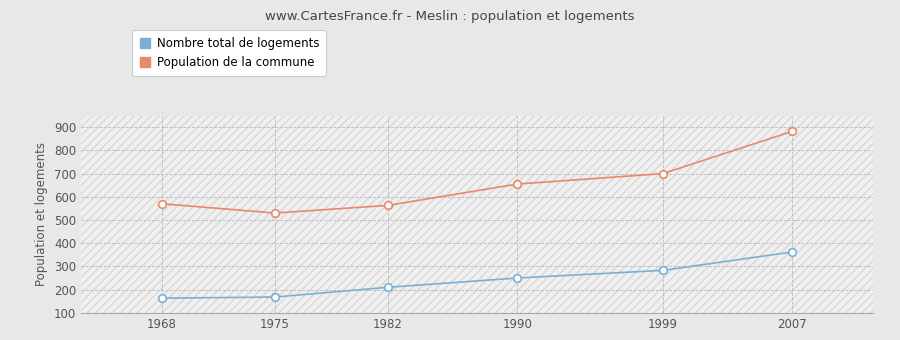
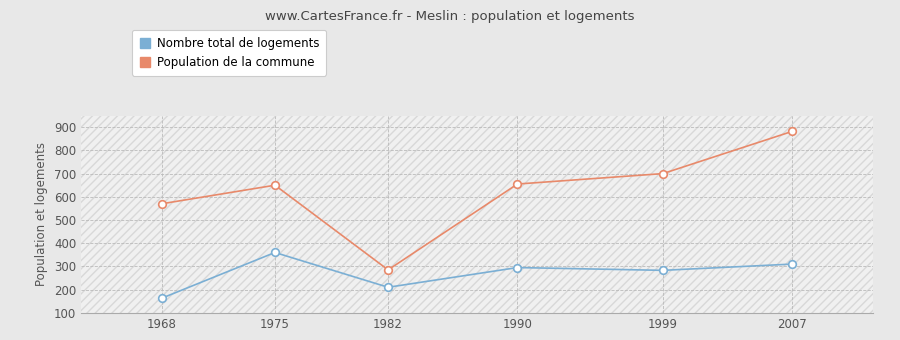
Nombre total de logements/1975: 168 -> 360
Population de la commune/1975: 530 -> 650
Population de la commune/1982: 563 -> 285
Nombre total de logements/1990: 250 -> 295
Nombre total de logements/2007: 362 -> 310
